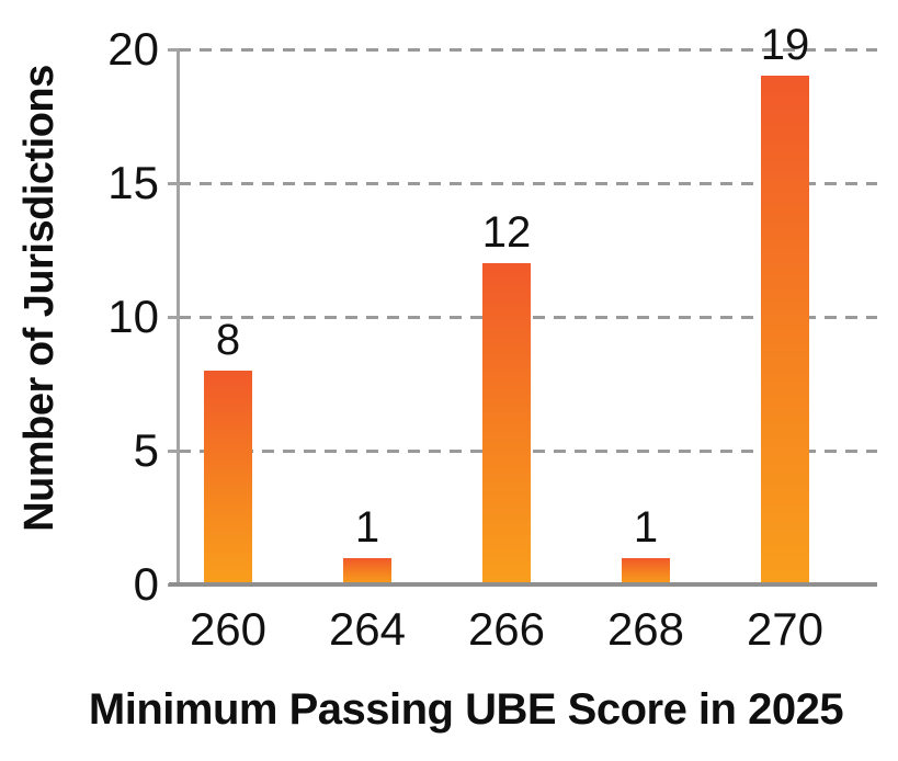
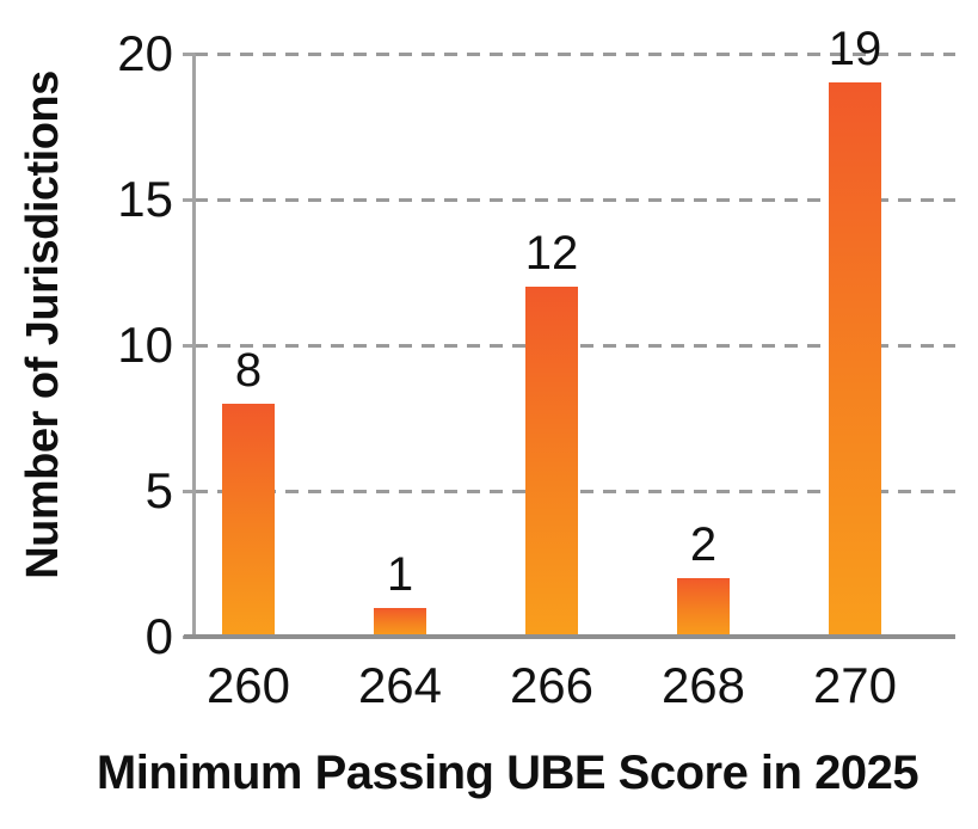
268: 1 -> 2
